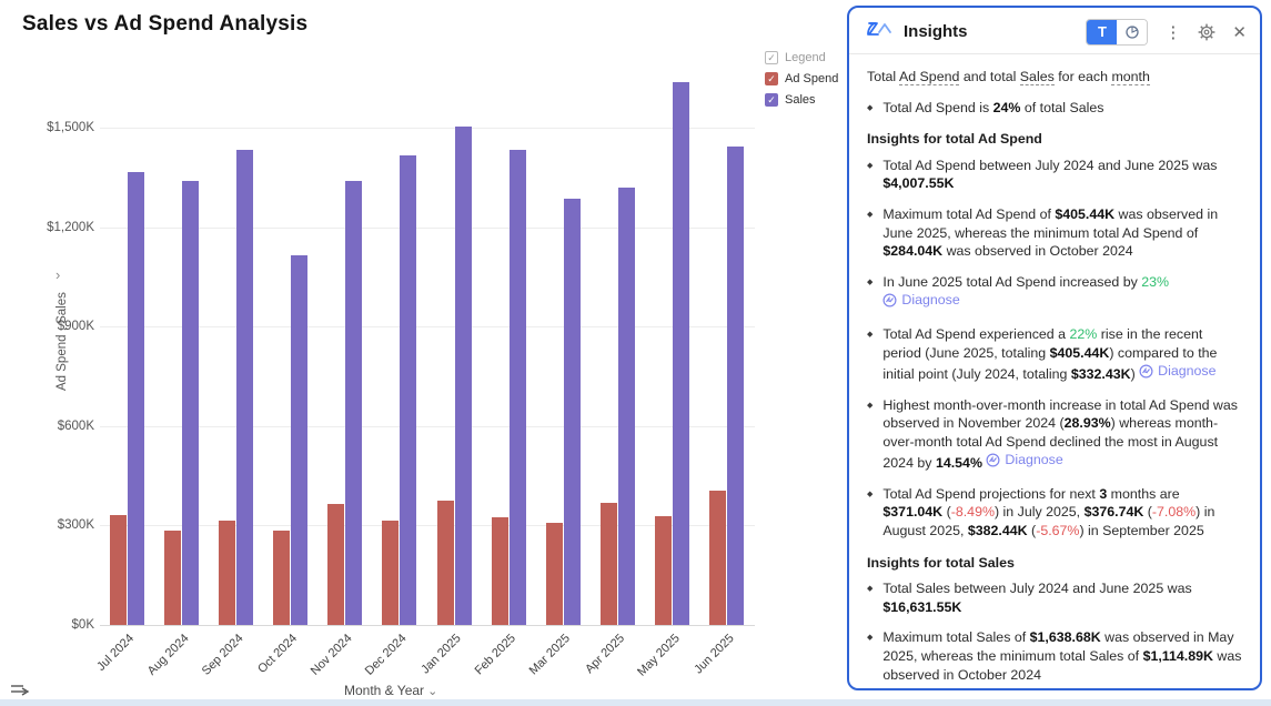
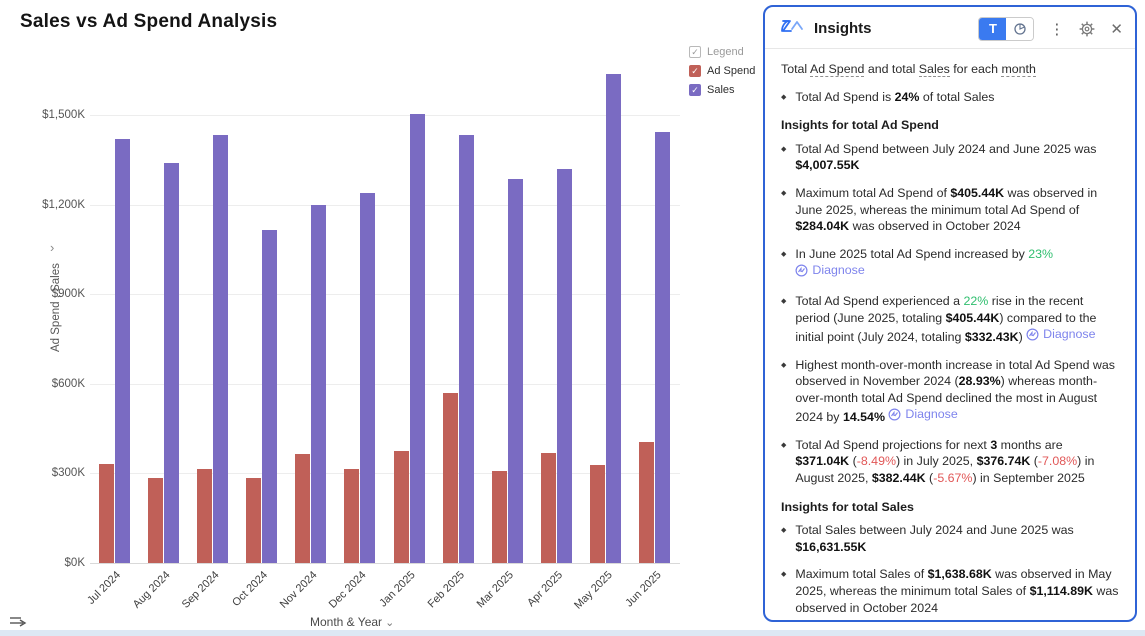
Sales/Jul 2024: $1360K -> $1420K
Sales/Nov 2024: $1340K -> $1200K
Sales/Dec 2024: $1420K -> $1240K
Ad Spend/Feb 2025: $330K -> $570K
